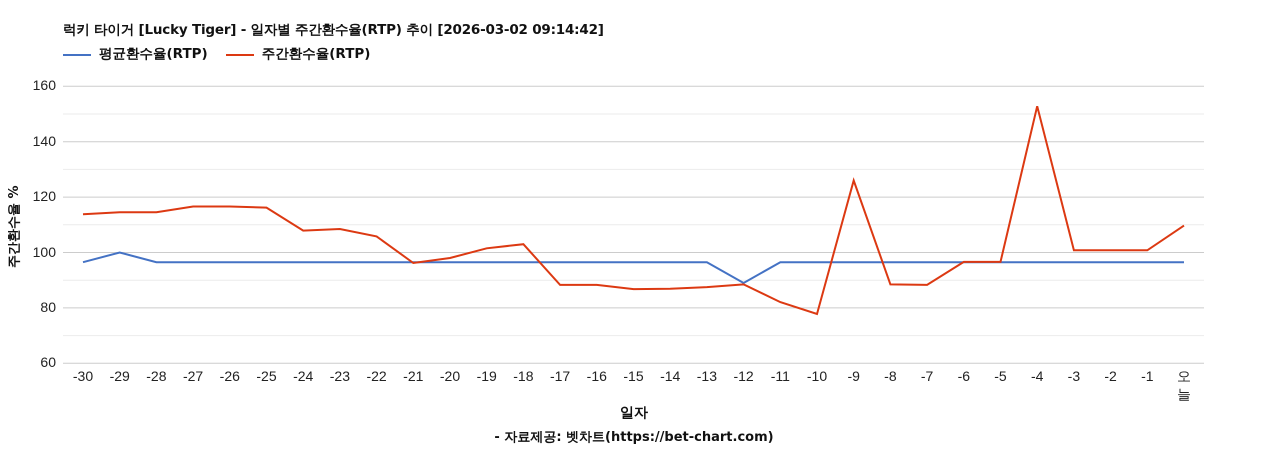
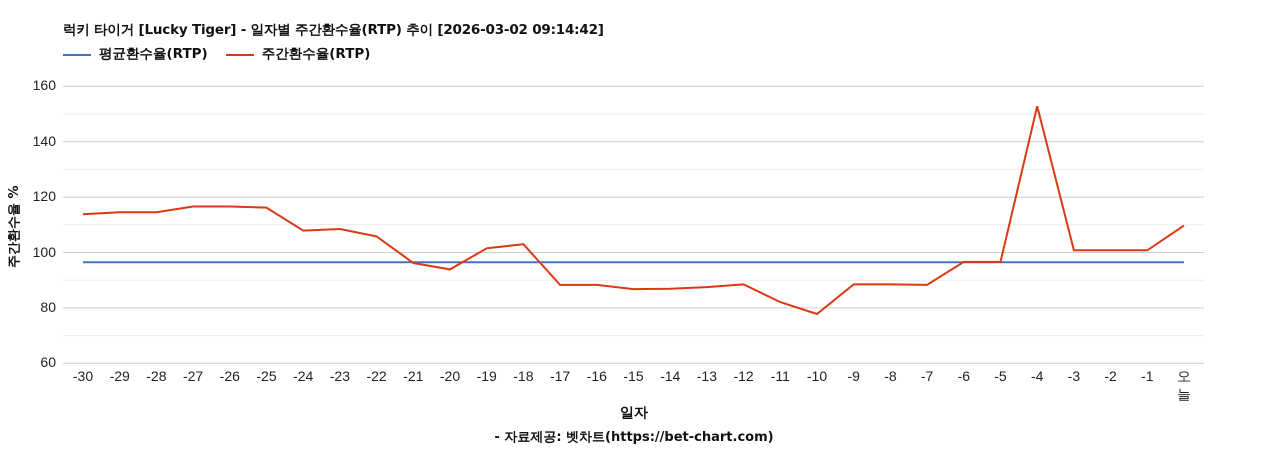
평균환수율(RTP)/-29: 100 -> 96
주간환수율(RTP)/-20: 98 -> 94
평균환수율(RTP)/-12: 89 -> 96
주간환수율(RTP)/-9: 126 -> 88
